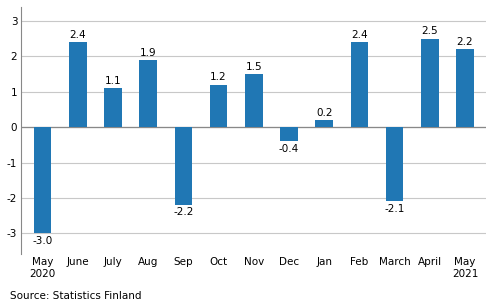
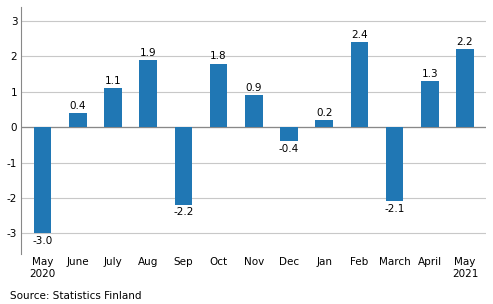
June: 2.4 -> 0.4
Oct: 1.2 -> 1.8
Nov: 1.5 -> 0.9
April: 2.5 -> 1.3
